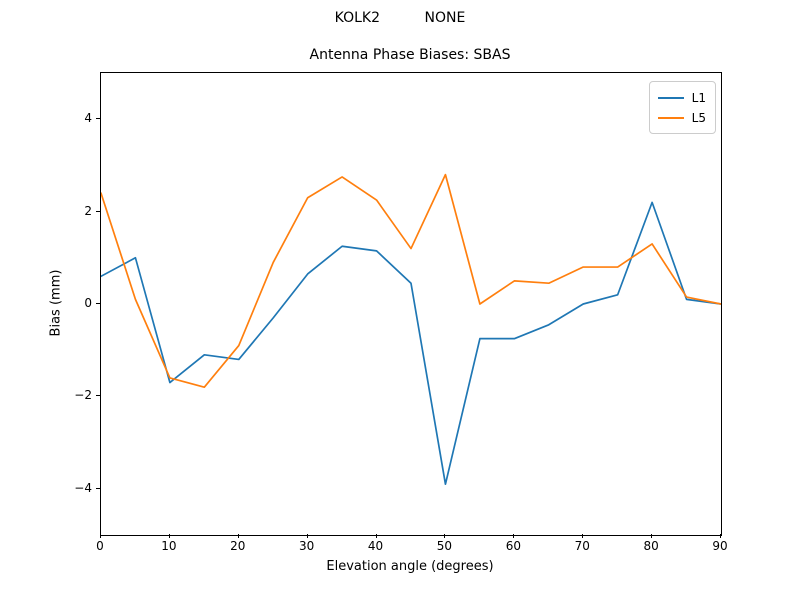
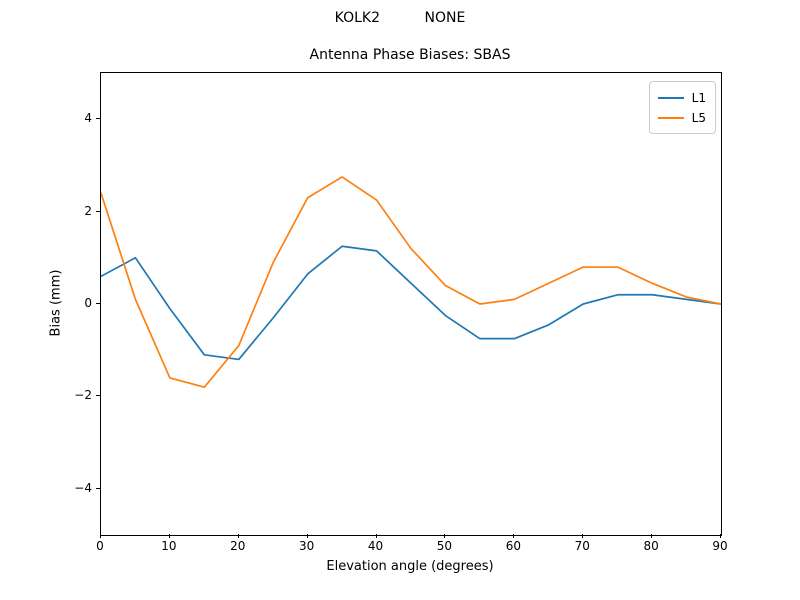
L1/10: -1.7 -> -0.1
L1/50: -3.9 -> -0.2
L5/50: 2.8 -> 0.4
L5/60: 0.5 -> 0.1
L1/80: 2.2 -> 0.2
L5/80: 1.3 -> 0.5
